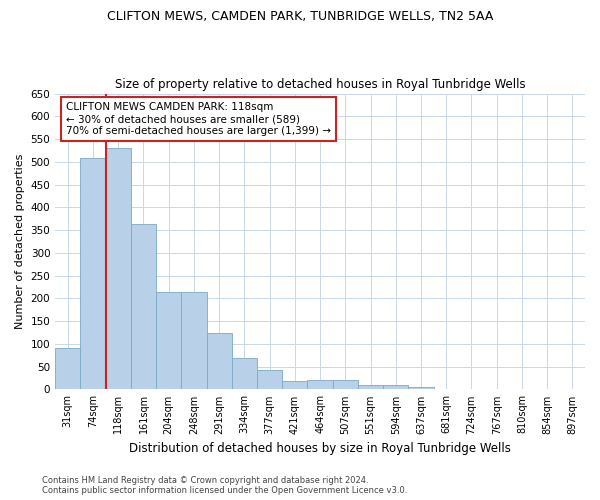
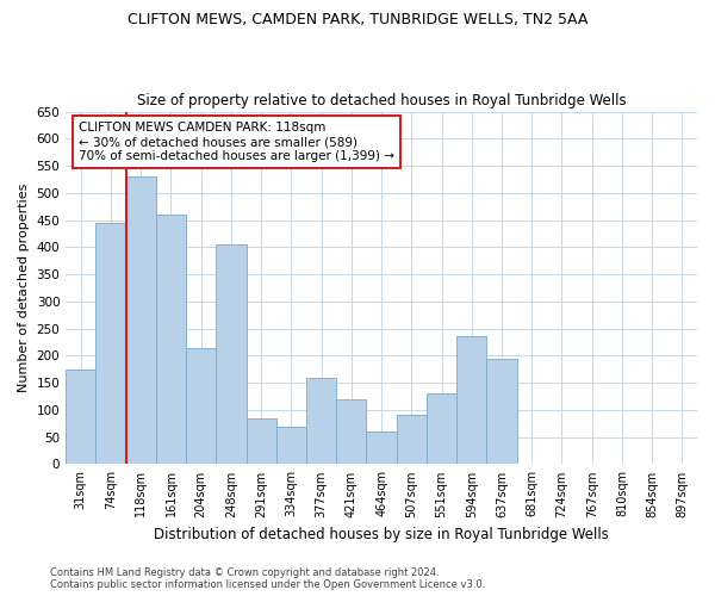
31sqm: 90 -> 175
74sqm: 508 -> 445
161sqm: 363 -> 460
248sqm: 215 -> 405
291sqm: 125 -> 85
377sqm: 42 -> 160
421sqm: 18 -> 120
464sqm: 20 -> 60
507sqm: 20 -> 90
551sqm: 10 -> 130
594sqm: 10 -> 235
637sqm: 5 -> 195
